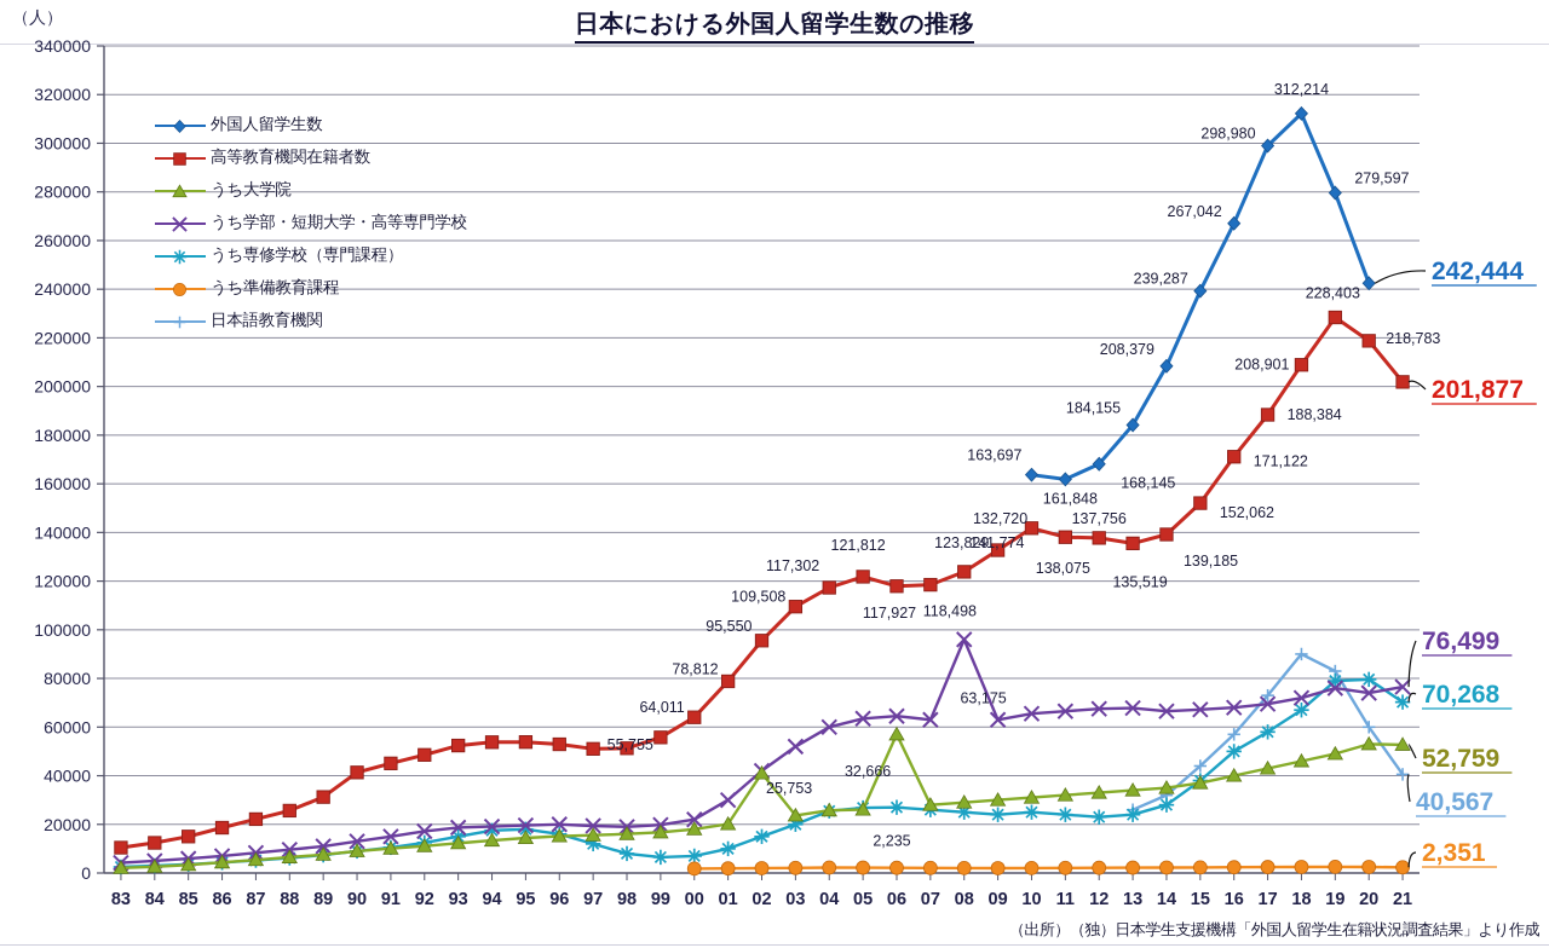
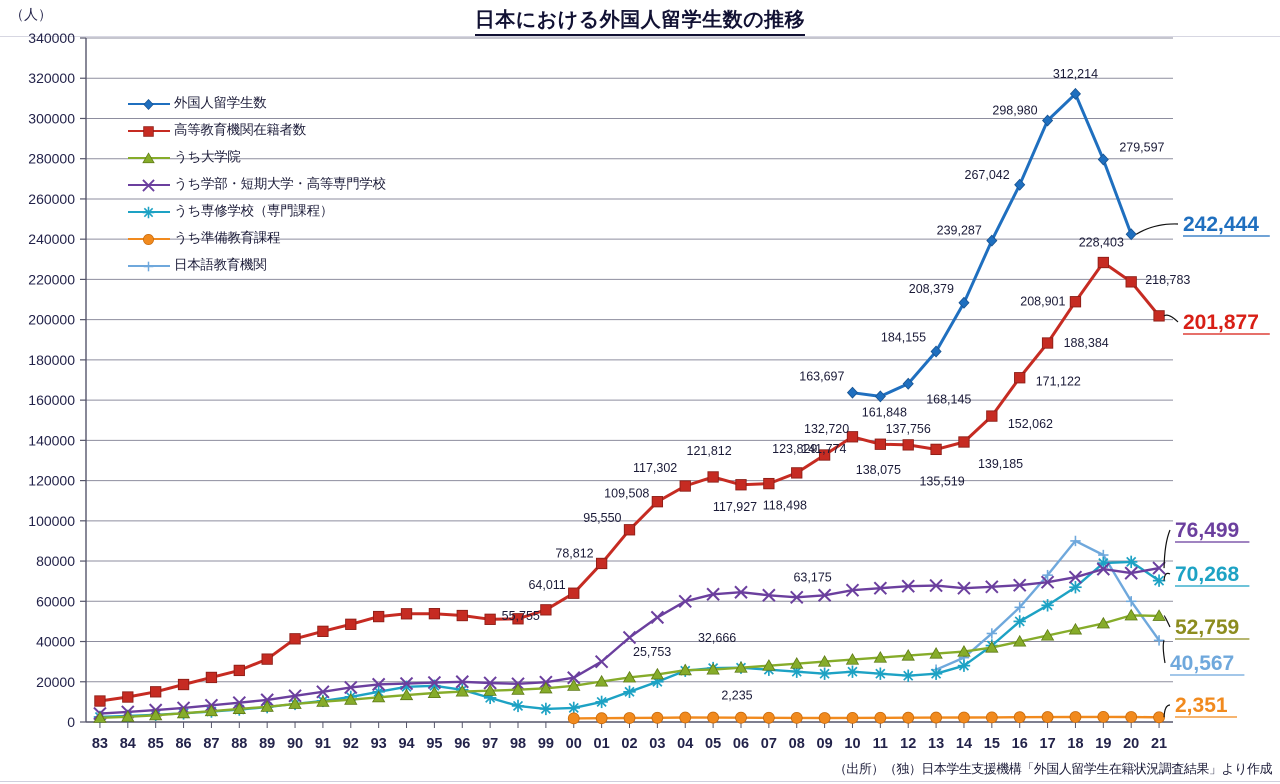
うち大学院/02: 41000 -> 22000
うち大学院/06: 57000 -> 27000
うち学部・短期大学・高等専門学校/08: 96000 -> 62000
